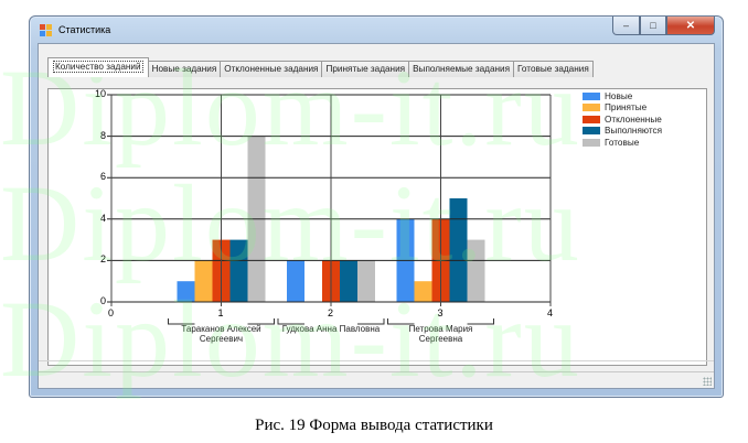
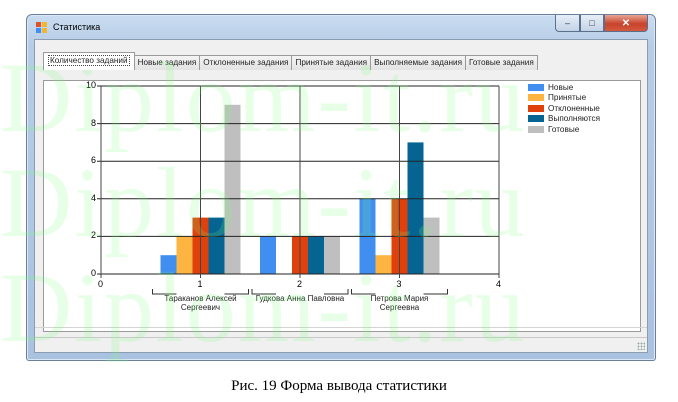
Готовые/Тараканов Алексей Сергеевич: 8 -> 9
Выполняются/Петрова Мария Сергеевна: 5 -> 7
